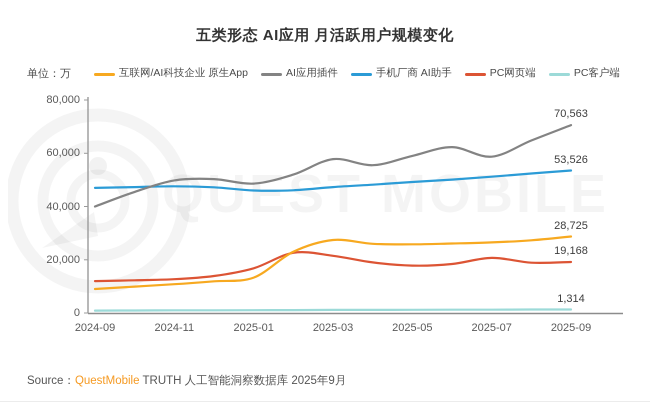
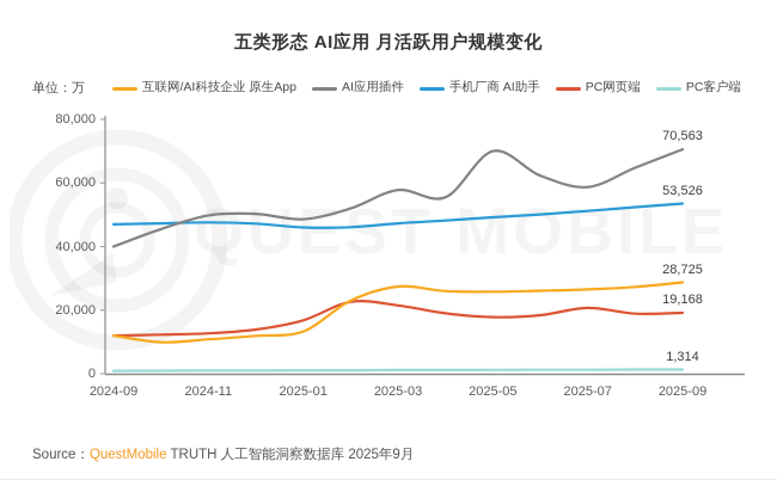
互联网/AI科技企业 原生App/2024-09: 9000 -> 12000
AI应用插件/2025-05: 59000 -> 70000
